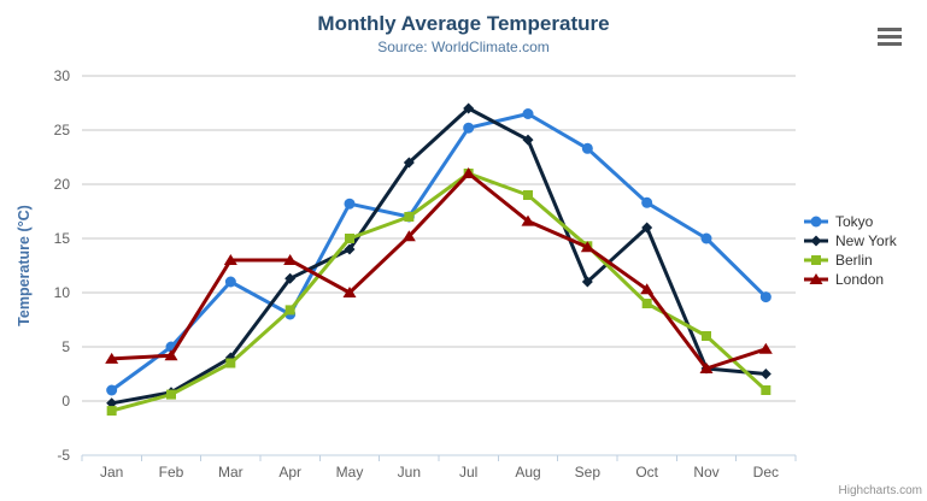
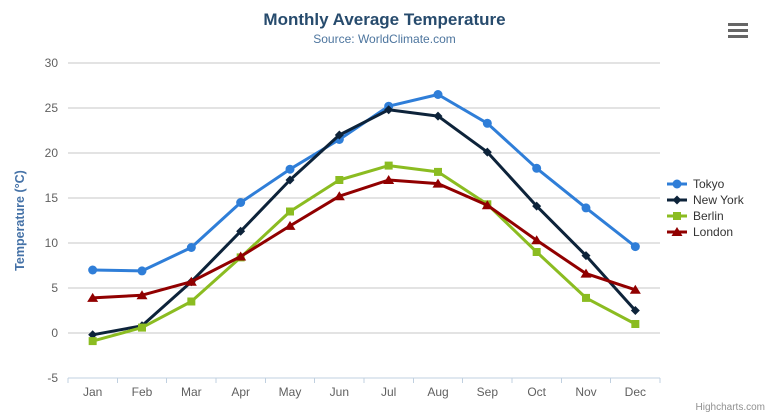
Tokyo/Jan: 1 -> 7
Tokyo/Feb: 5 -> 7
Tokyo/Mar: 11 -> 10
New York/Mar: 4 -> 6
London/Mar: 13 -> 6
Tokyo/Apr: 8 -> 14
London/Apr: 13 -> 8
New York/May: 14 -> 17
Berlin/May: 15 -> 14
London/May: 10 -> 12
Tokyo/Jun: 17 -> 22
New York/Jul: 27 -> 25
Berlin/Jul: 21 -> 19
London/Jul: 21 -> 17
Berlin/Aug: 19 -> 18
New York/Sep: 11 -> 20
New York/Oct: 16 -> 14
Tokyo/Nov: 15 -> 14
New York/Nov: 3 -> 9
Berlin/Nov: 6 -> 4
London/Nov: 3 -> 7
